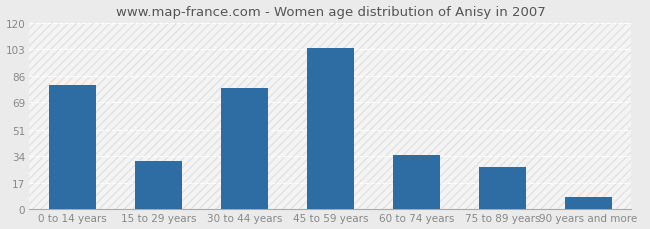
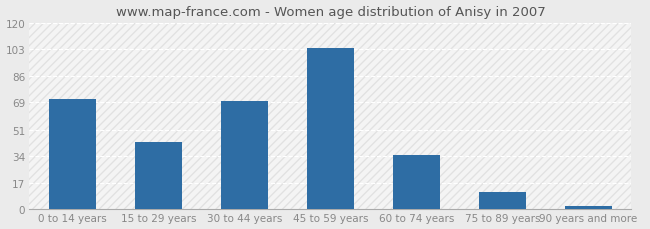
0 to 14 years: 80 -> 71
15 to 29 years: 31 -> 43
30 to 44 years: 78 -> 70
75 to 89 years: 27 -> 11
90 years and more: 8 -> 2
